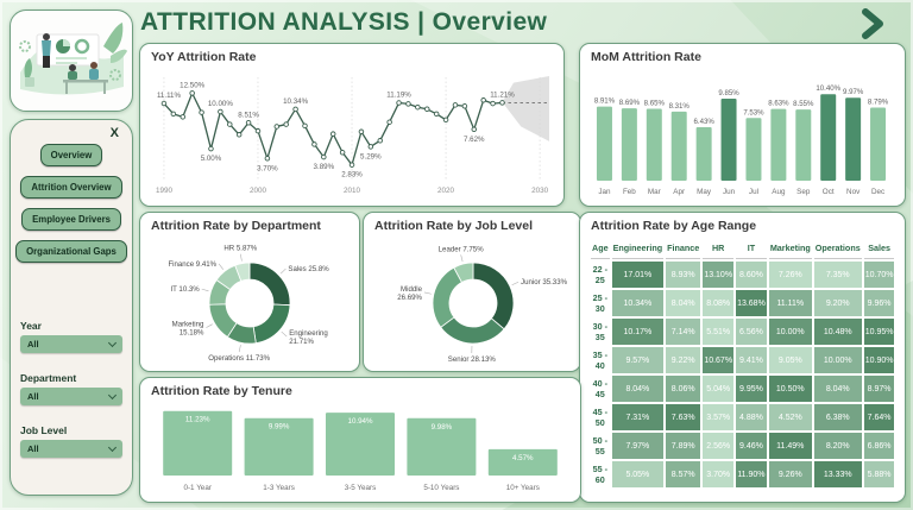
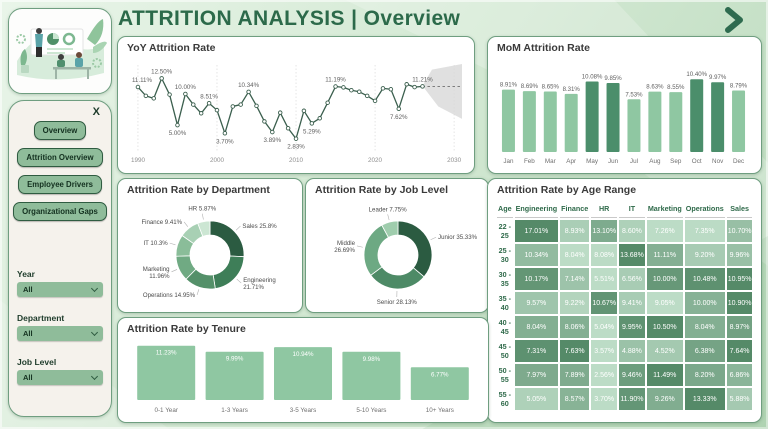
MoM Attrition Rate/May: 6.43% -> 10.08%
Attrition Rate by Department/Operations: 11.73% -> 14.95%
Attrition Rate by Department/Marketing: 15.18% -> 11.96%
Attrition Rate by Tenure/10+ Years: 4.57% -> 6.77%
